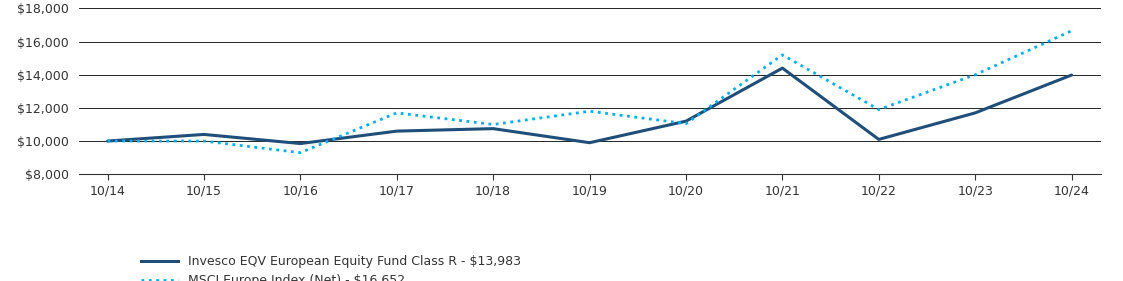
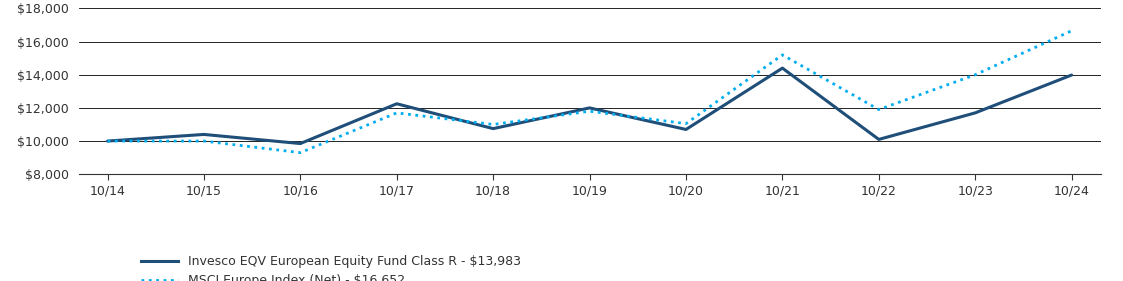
Invesco EQV European Equity Fund Class R - $13,983/10/17: $10,600 -> $12,200
Invesco EQV European Equity Fund Class R - $13,983/10/19: $9,900 -> $12,000
Invesco EQV European Equity Fund Class R - $13,983/10/20: $11,200 -> $10,700
